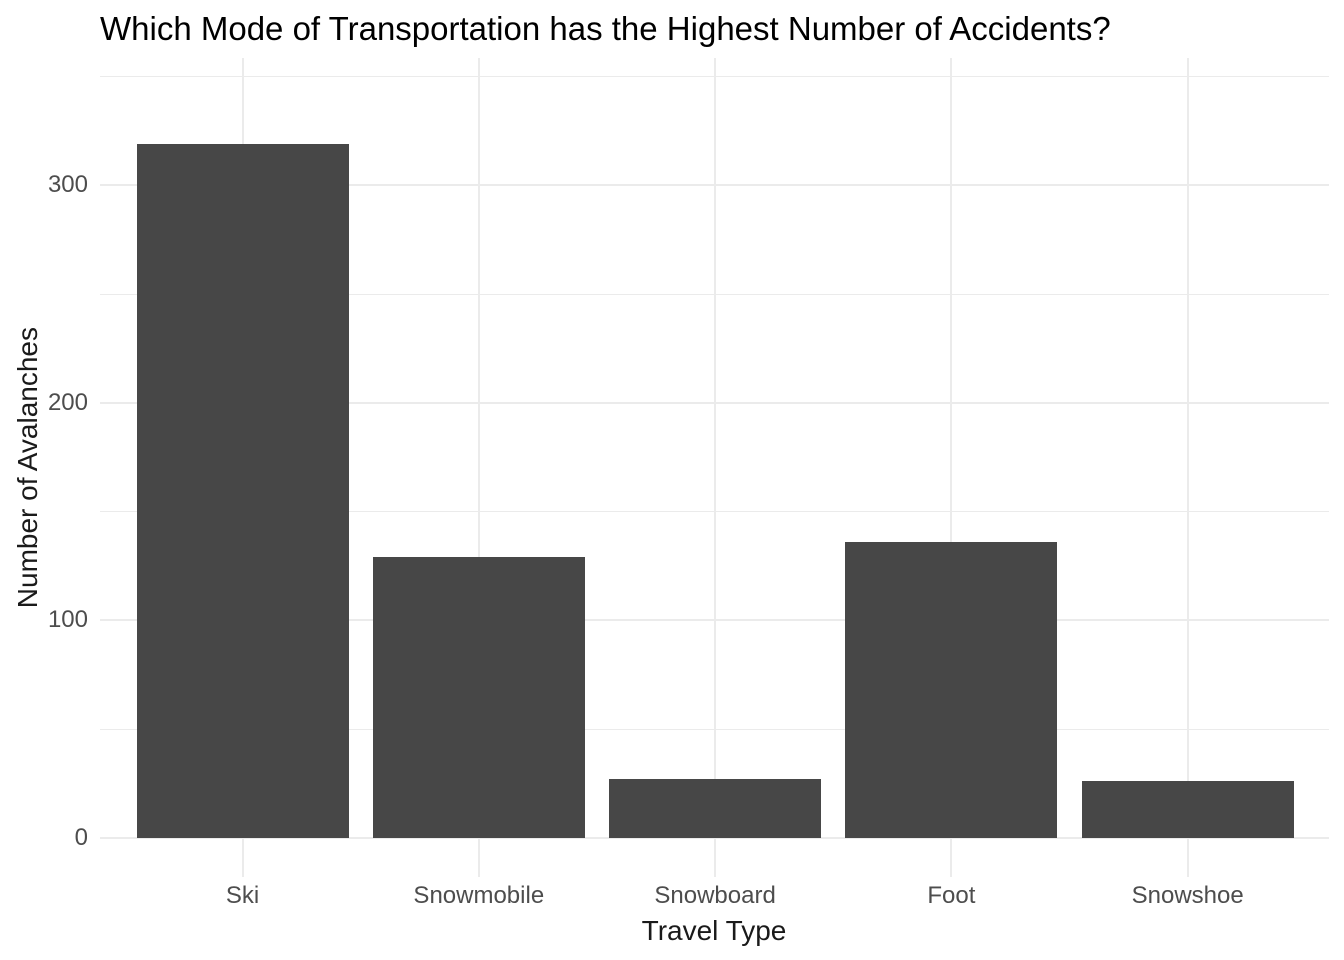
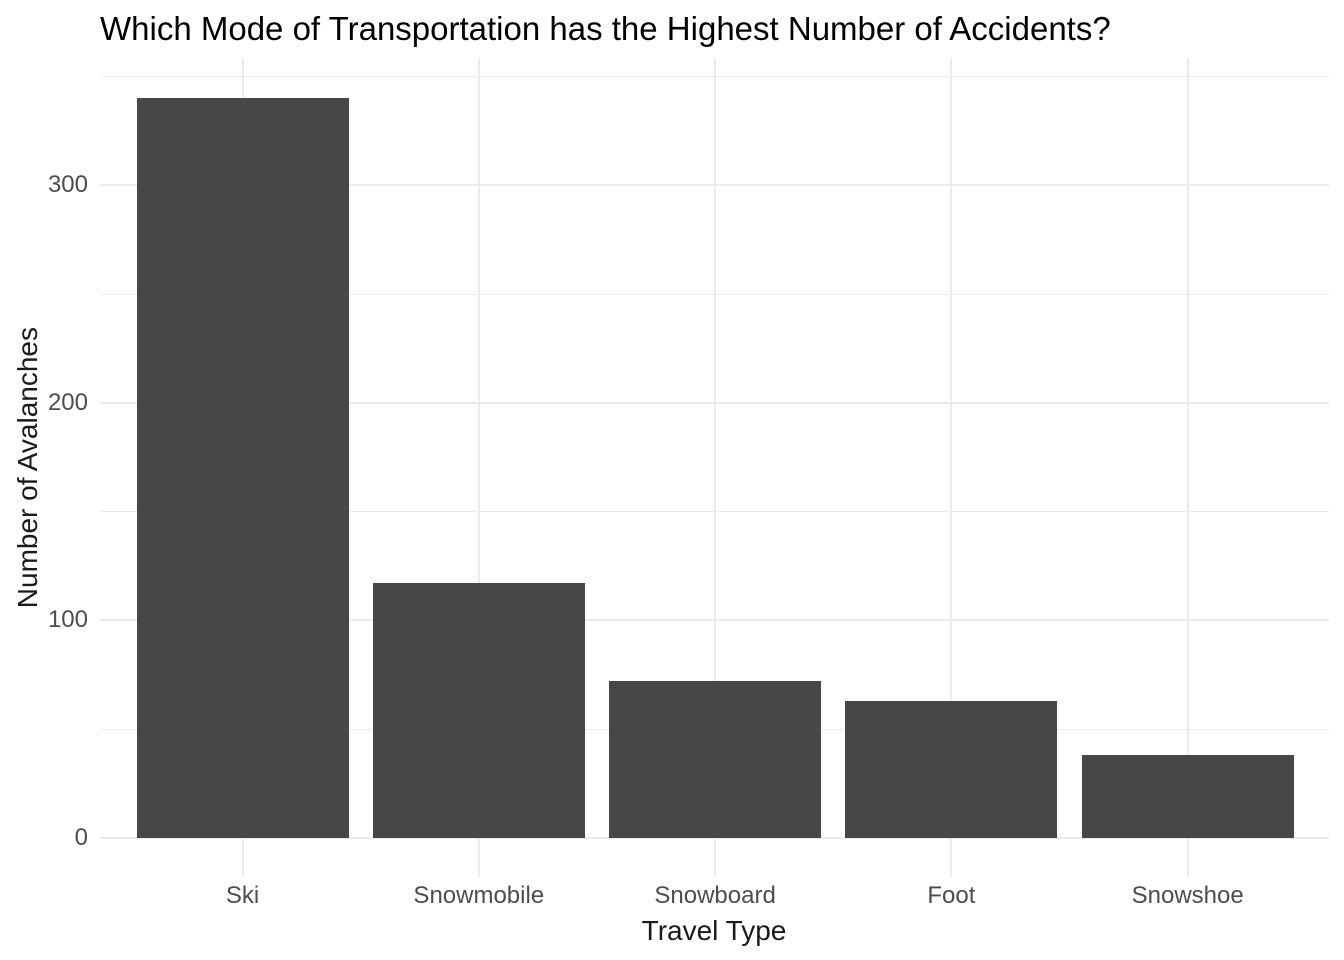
Ski: 319 -> 340
Snowmobile: 129 -> 117
Snowboard: 27 -> 72
Foot: 136 -> 63
Snowshoe: 26 -> 38
